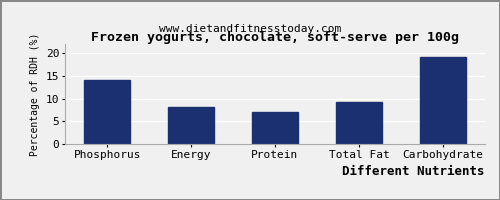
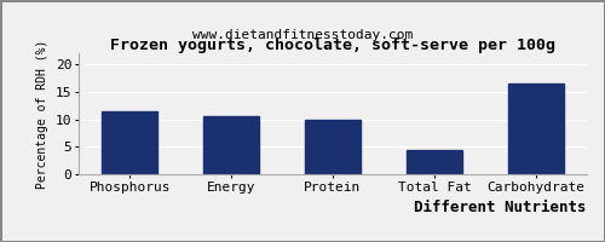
Phosphorus: 14.0 -> 11.5
Energy: 8.1 -> 10.5
Protein: 7.1 -> 10.0
Total Fat: 9.2 -> 4.5
Carbohydrate: 19.1 -> 16.5
